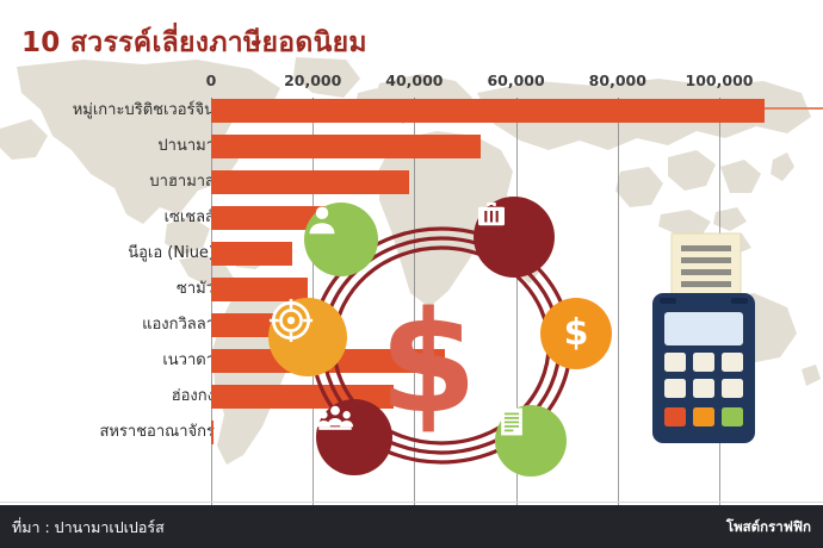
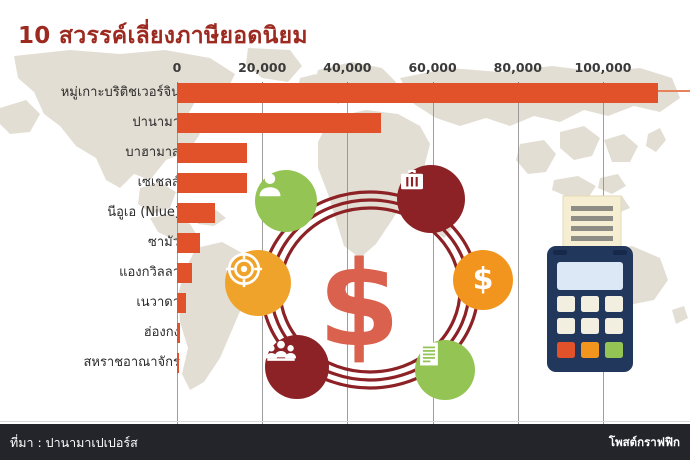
หมู่เกาะบริติชเวอร์จิน: 109000 -> 113000
ปานามา: 53000 -> 48000
บาฮามาส: 39000 -> 16000
เซเชลส์: 25000 -> 16000
นีอูเอ (Niue): 16000 -> 9000
ซามัว: 19000 -> 5000
แองกวิลลา: 20000 -> 4000
เนวาดา: 46000 -> 2000
ฮ่องกง: 36000 -> 1000
